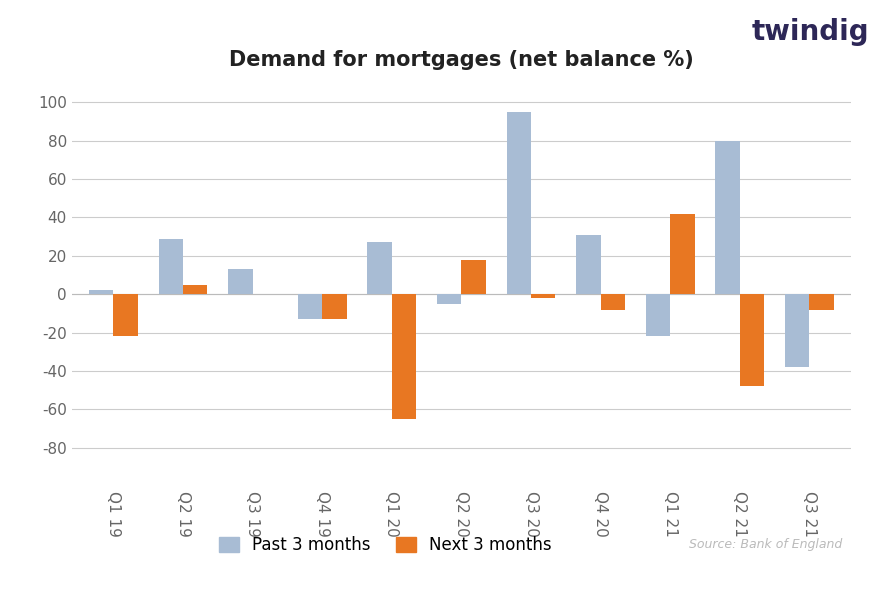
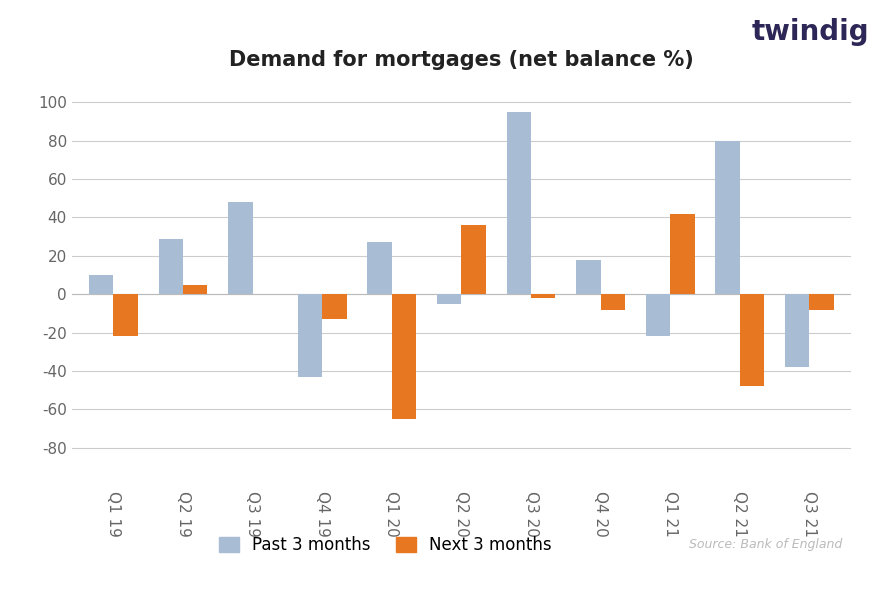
Past 3 months/Q1 19: 2 -> 10
Past 3 months/Q3 19: 13 -> 48
Past 3 months/Q4 19: -13 -> -43
Next 3 months/Q2 20: 18 -> 36
Past 3 months/Q4 20: 31 -> 18
